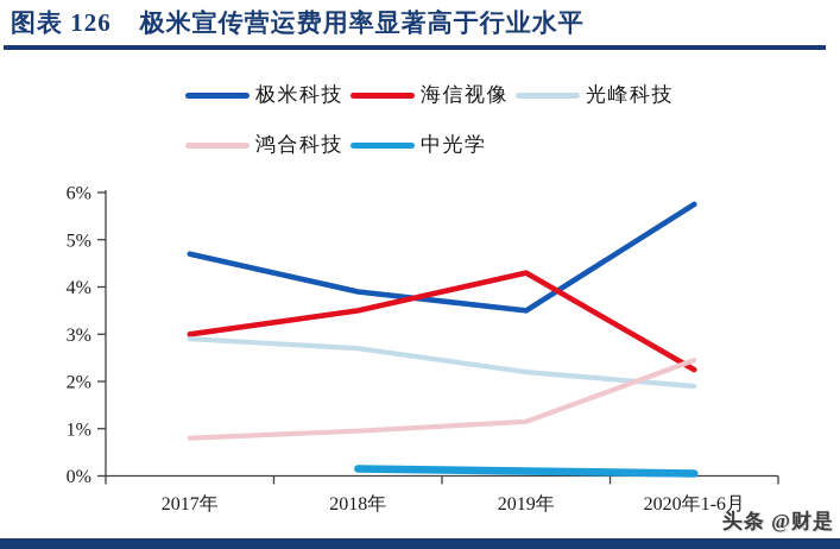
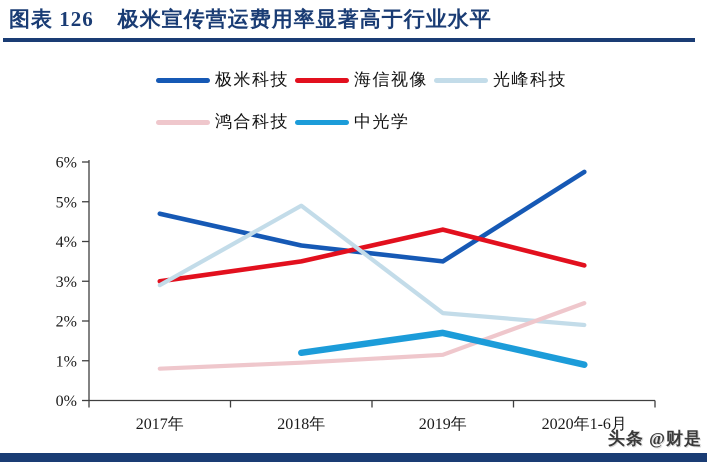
光峰科技/2018年: 2.7% -> 4.9%
中光学/2018年: 0.1% -> 1.2%
中光学/2019年: 0.1% -> 1.7%
海信视像/2020年1-6月: 2.2% -> 3.4%
中光学/2020年1-6月: 0.1% -> 0.9%
